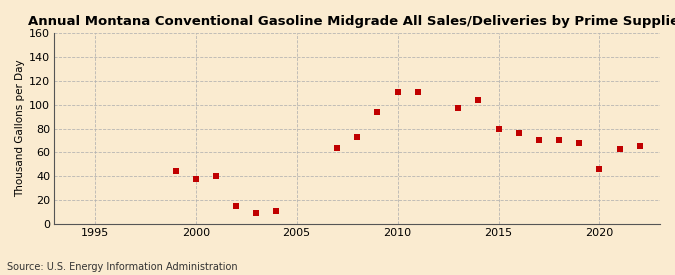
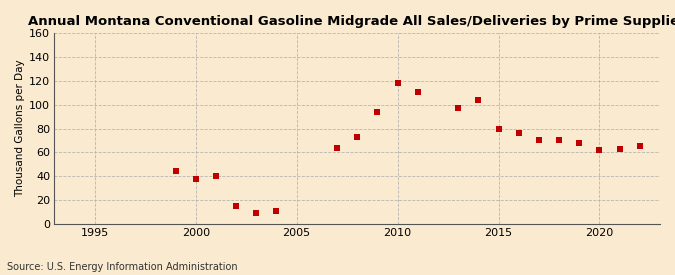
2010: 111 -> 118
2020: 46 -> 62
